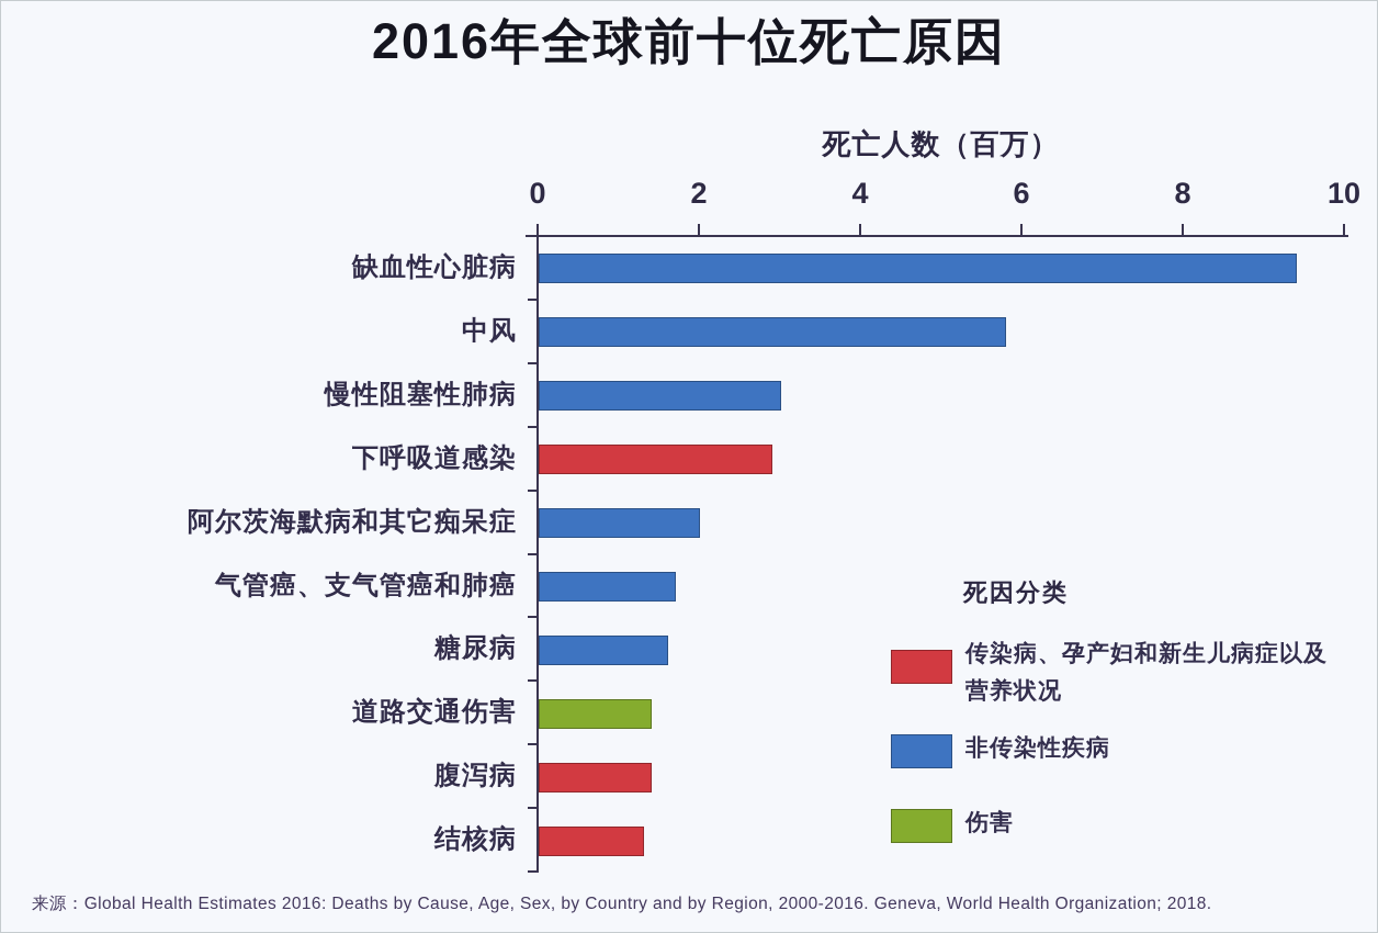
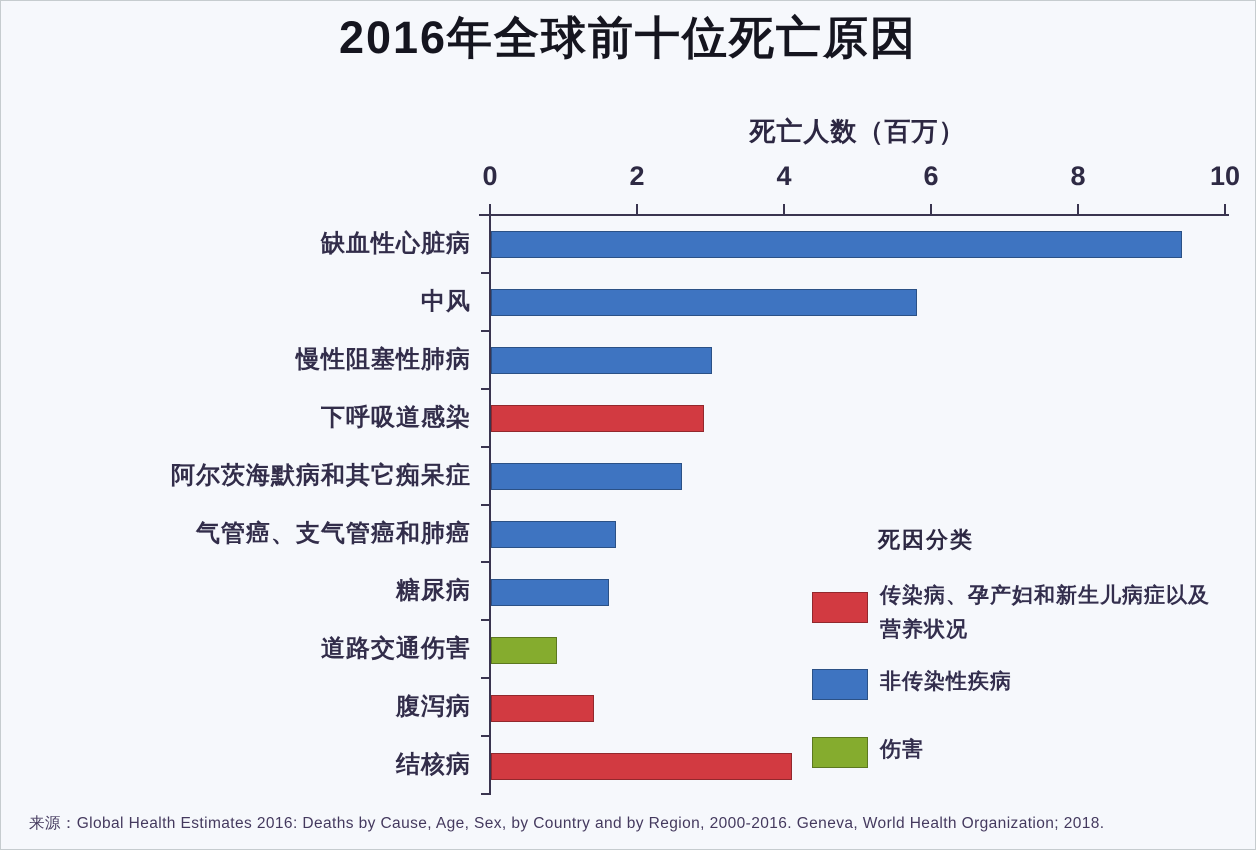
阿尔茨海默病和其它痴呆症: 2.0 -> 2.6
道路交通伤害: 1.4 -> 0.9
结核病: 1.3 -> 4.1
